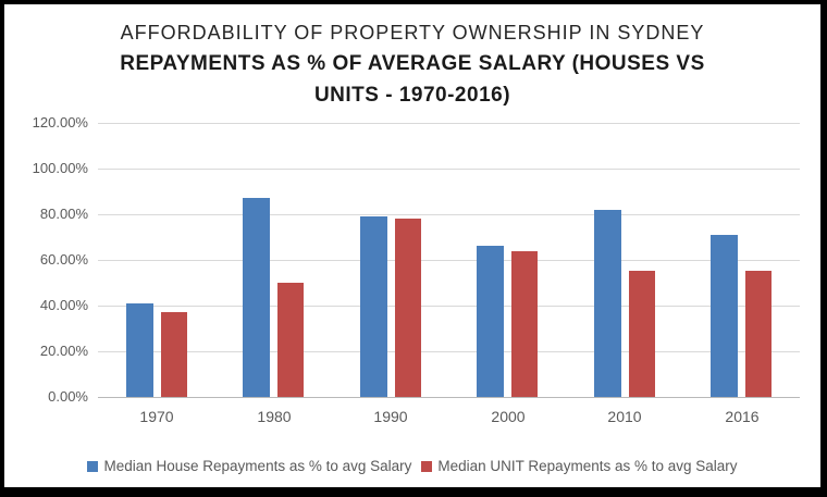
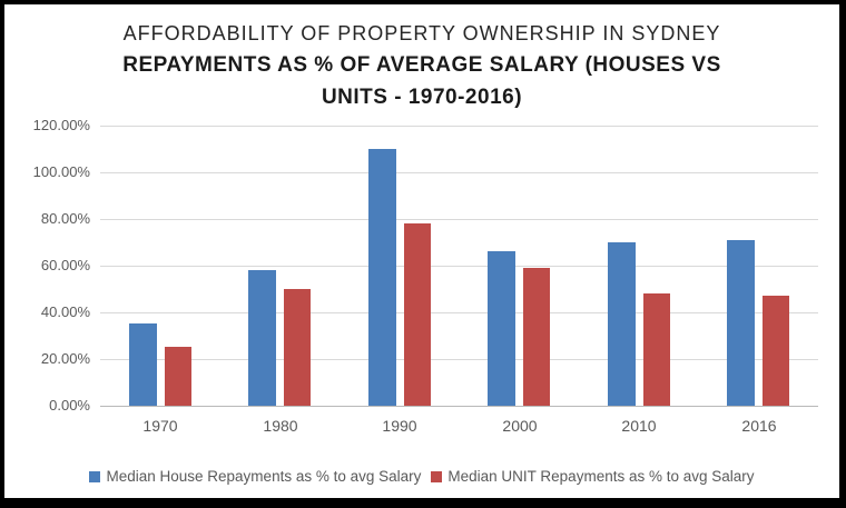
Median House Repayments as % to avg Salary/1970: 41% -> 35%
Median UNIT Repayments as % to avg Salary/1970: 37% -> 25%
Median House Repayments as % to avg Salary/1980: 87% -> 58%
Median House Repayments as % to avg Salary/1990: 79% -> 110%
Median UNIT Repayments as % to avg Salary/2000: 64% -> 59%
Median House Repayments as % to avg Salary/2010: 82% -> 70%
Median UNIT Repayments as % to avg Salary/2010: 55% -> 48%
Median UNIT Repayments as % to avg Salary/2016: 55% -> 47%
